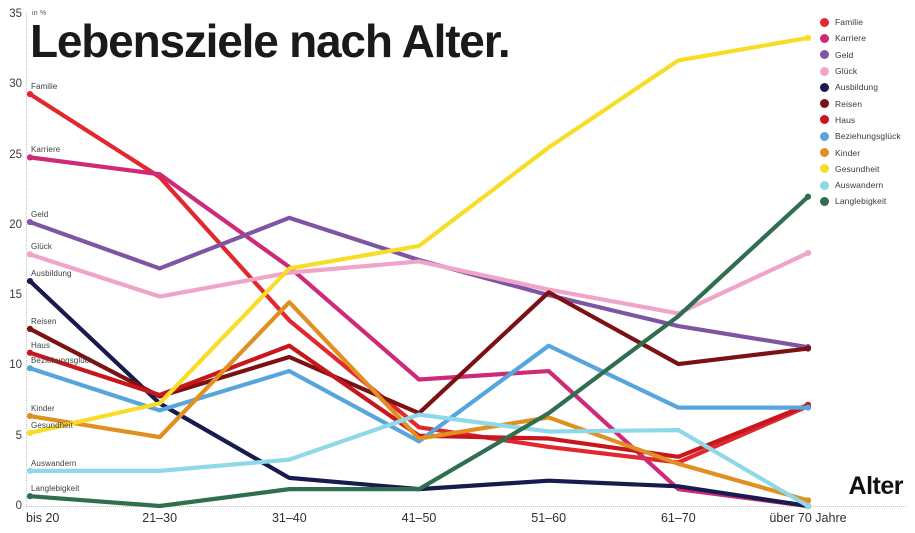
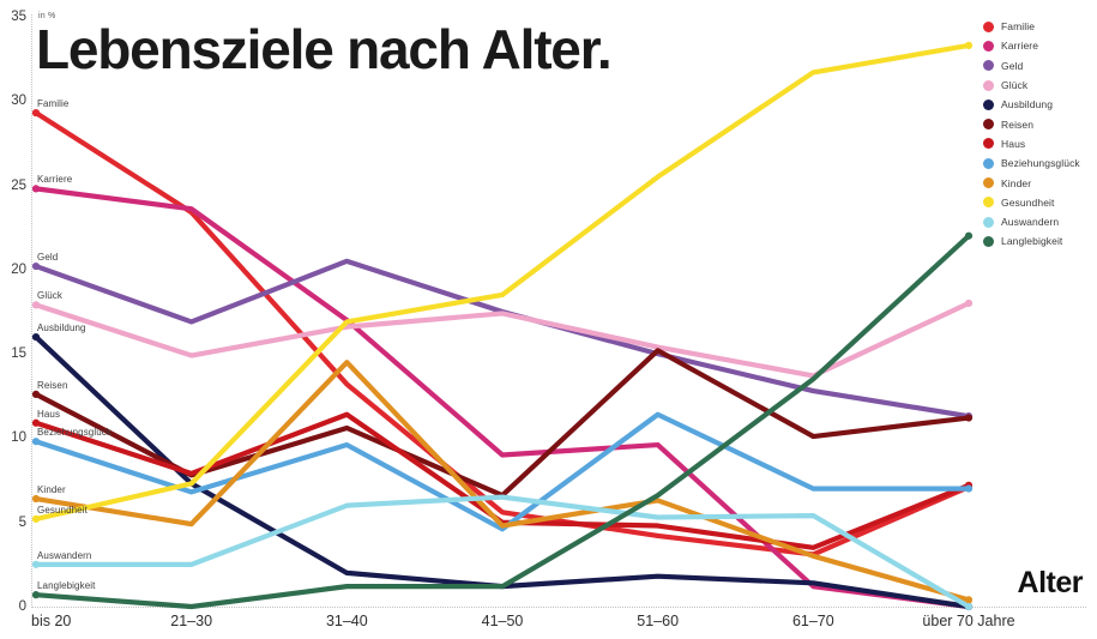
Auswandern/31–40: 3.3 -> 6.0
